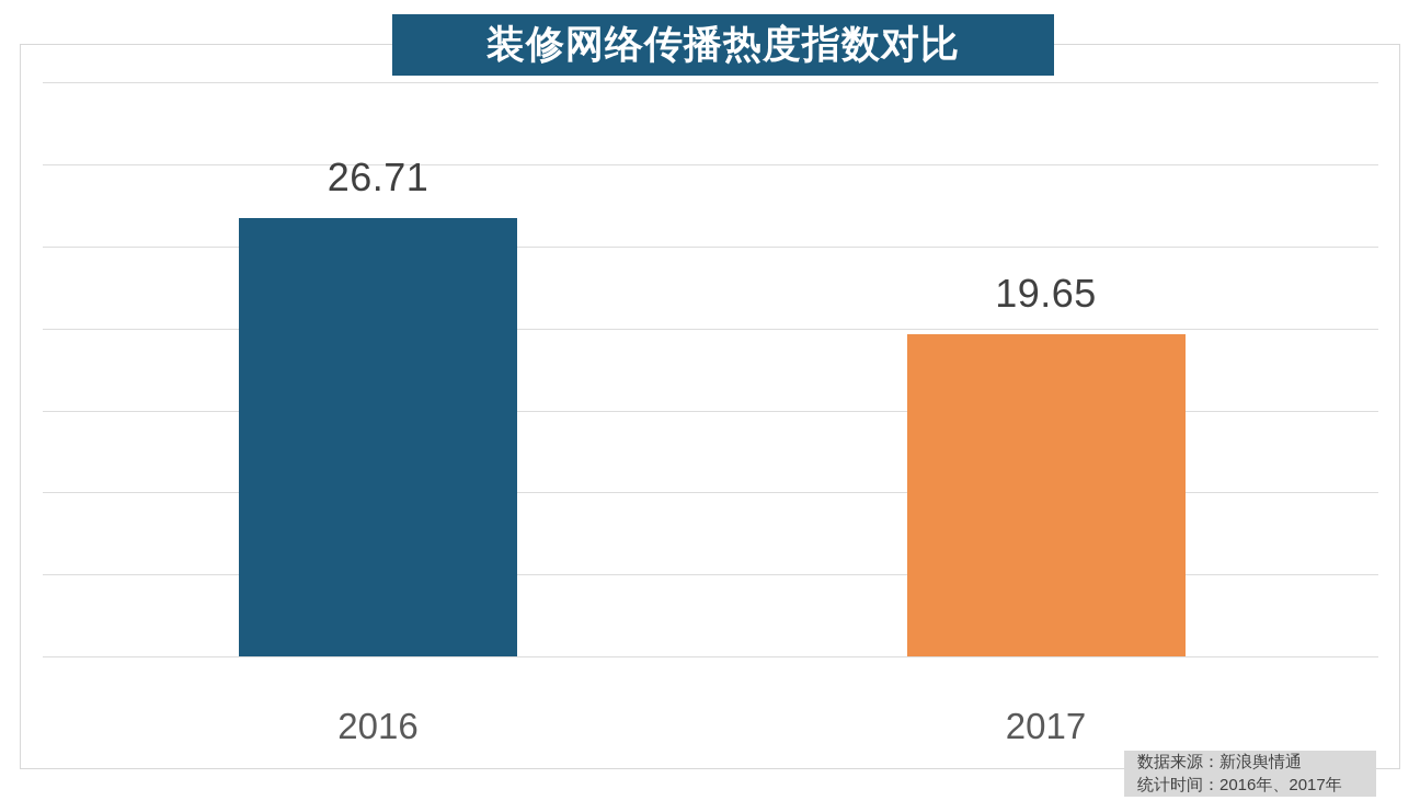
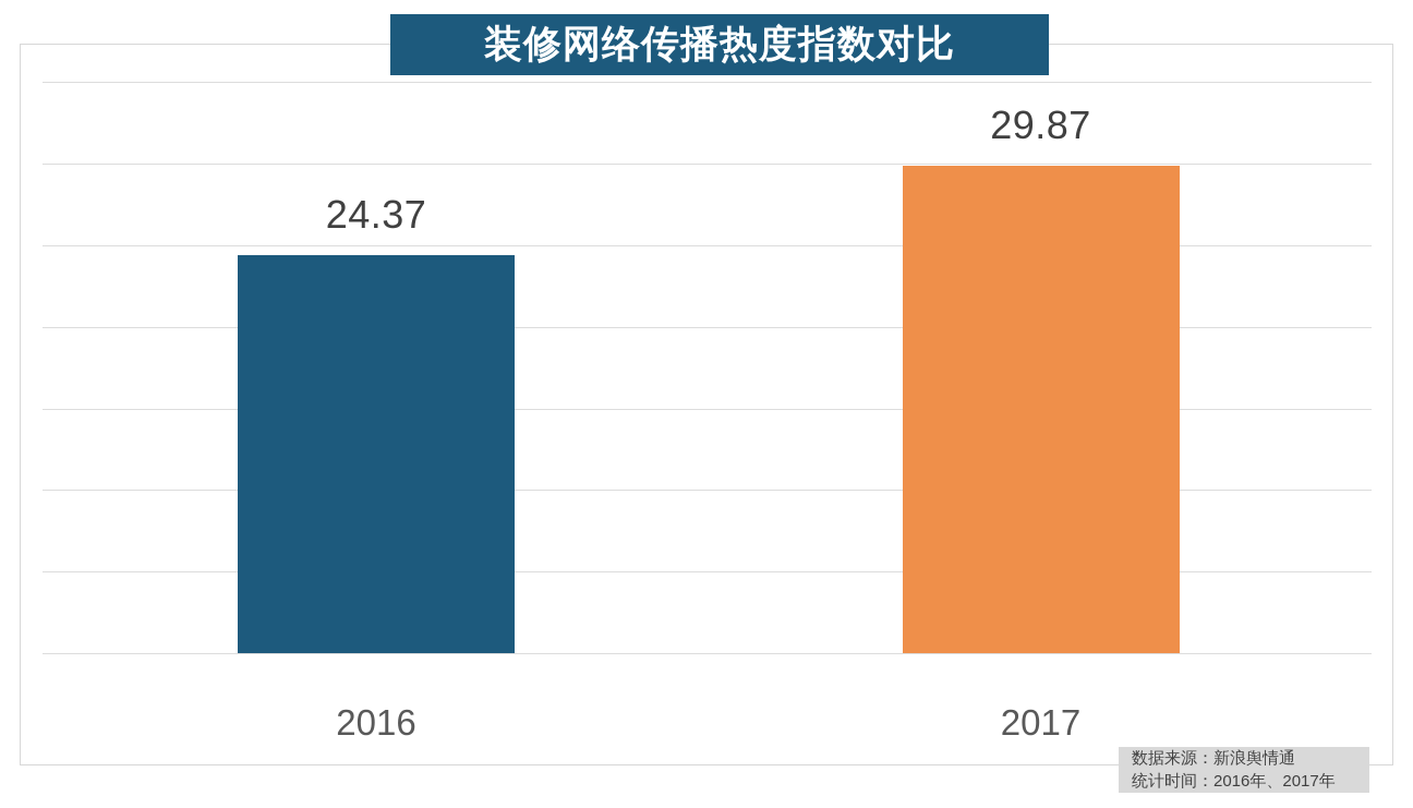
2016: 26.71 -> 24.37
2017: 19.65 -> 29.87
